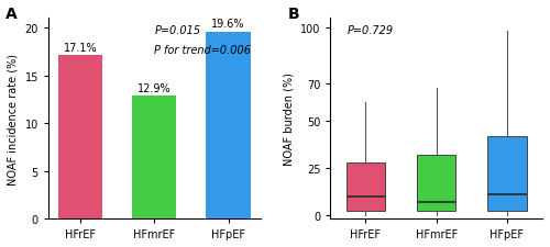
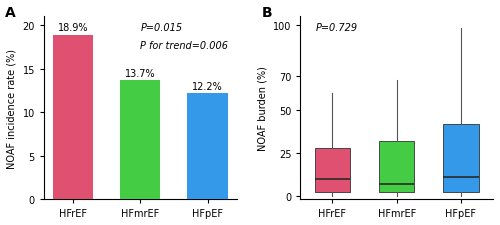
HFrEF: 17.1% -> 18.9%
HFmrEF: 12.9% -> 13.7%
HFpEF: 19.6% -> 12.2%
